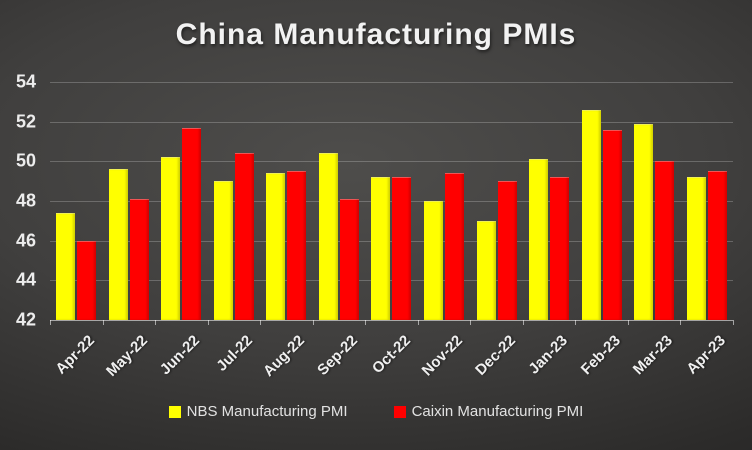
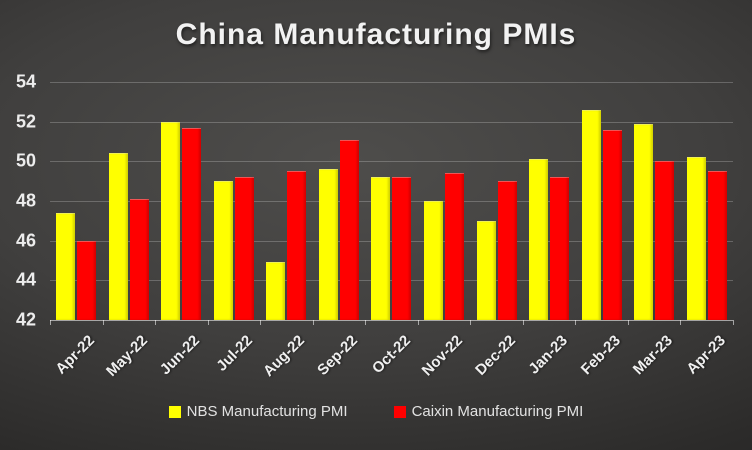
NBS Manufacturing PMI/May-22: 49.6 -> 50.4
NBS Manufacturing PMI/Jun-22: 50.2 -> 52.0
Caixin Manufacturing PMI/Jul-22: 50.4 -> 49.2
NBS Manufacturing PMI/Aug-22: 49.4 -> 44.9
NBS Manufacturing PMI/Sep-22: 50.4 -> 49.6
Caixin Manufacturing PMI/Sep-22: 48.1 -> 51.1
NBS Manufacturing PMI/Apr-23: 49.2 -> 50.2
